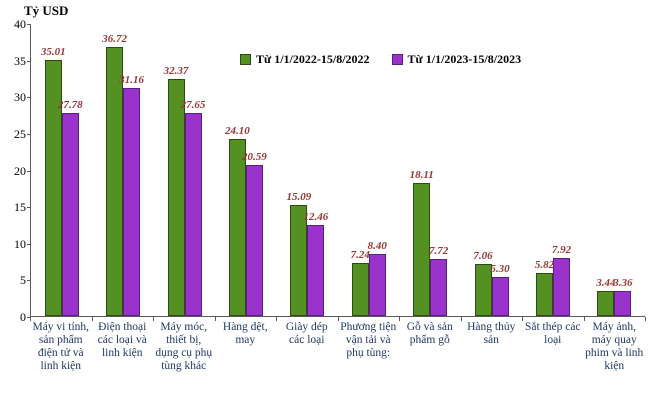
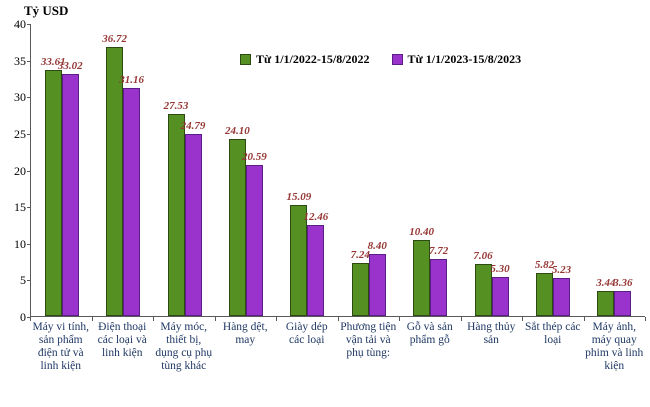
Từ 1/1/2022-15/8/2022/Máy vi tính, sản phẩm điện tử và linh kiện: 35.01 -> 33.61
Từ 1/1/2023-15/8/2023/Máy vi tính, sản phẩm điện tử và linh kiện: 27.78 -> 33.02
Từ 1/1/2022-15/8/2022/Máy móc, thiết bị, dụng cụ phụ tùng khác: 32.37 -> 27.53
Từ 1/1/2023-15/8/2023/Máy móc, thiết bị, dụng cụ phụ tùng khác: 27.65 -> 24.79
Từ 1/1/2022-15/8/2022/Gỗ và sản phẩm gỗ: 18.11 -> 10.40
Từ 1/1/2023-15/8/2023/Sắt thép các loại: 7.92 -> 5.23
